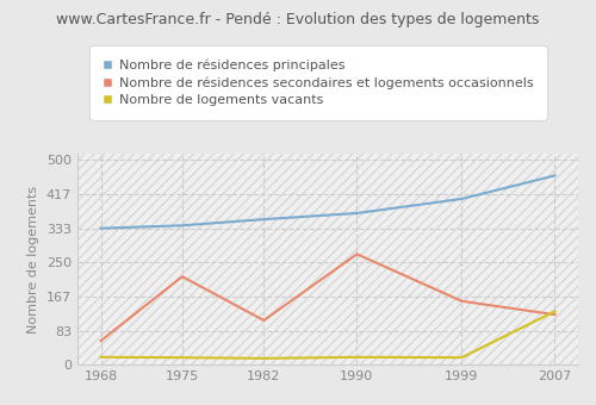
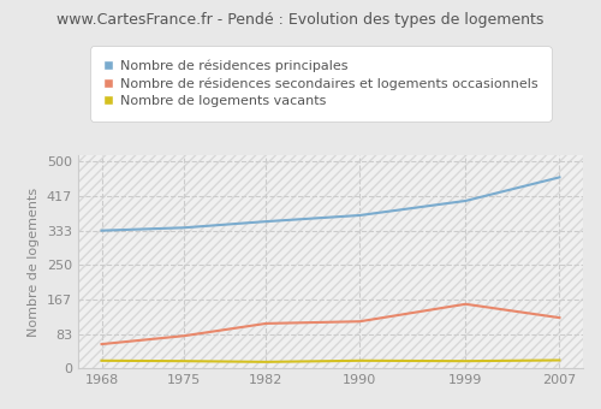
Nombre de résidences secondaires et logements occasionnels/1975: 215 -> 78
Nombre de résidences secondaires et logements occasionnels/1990: 270 -> 113
Nombre de logements vacants/2007: 130 -> 19
